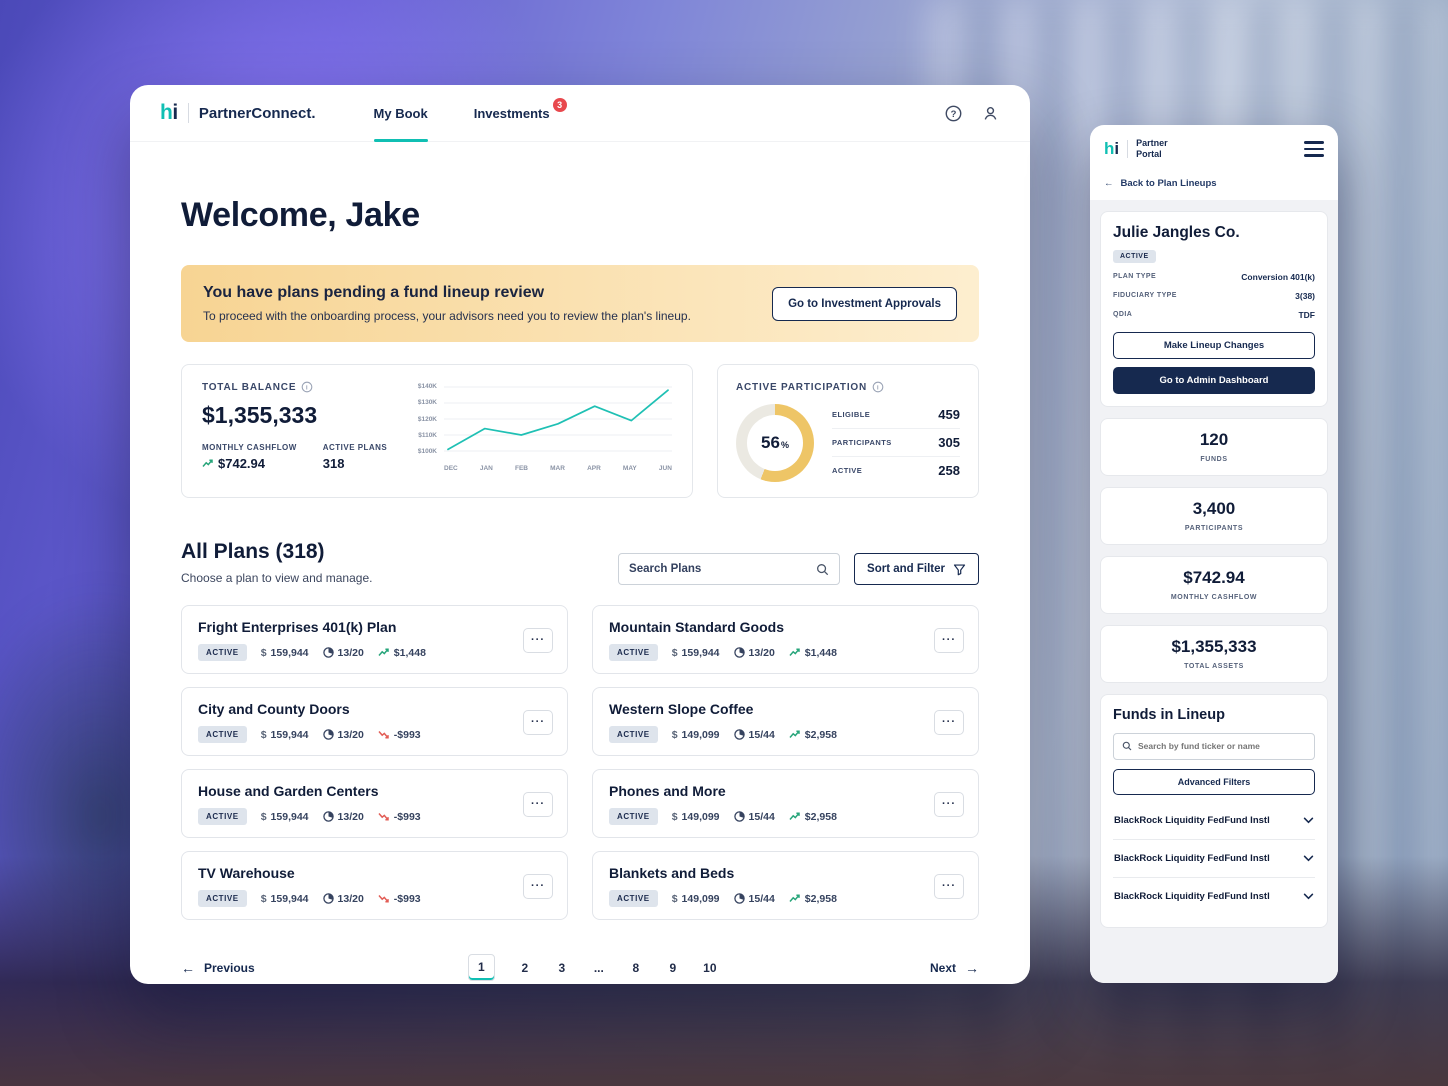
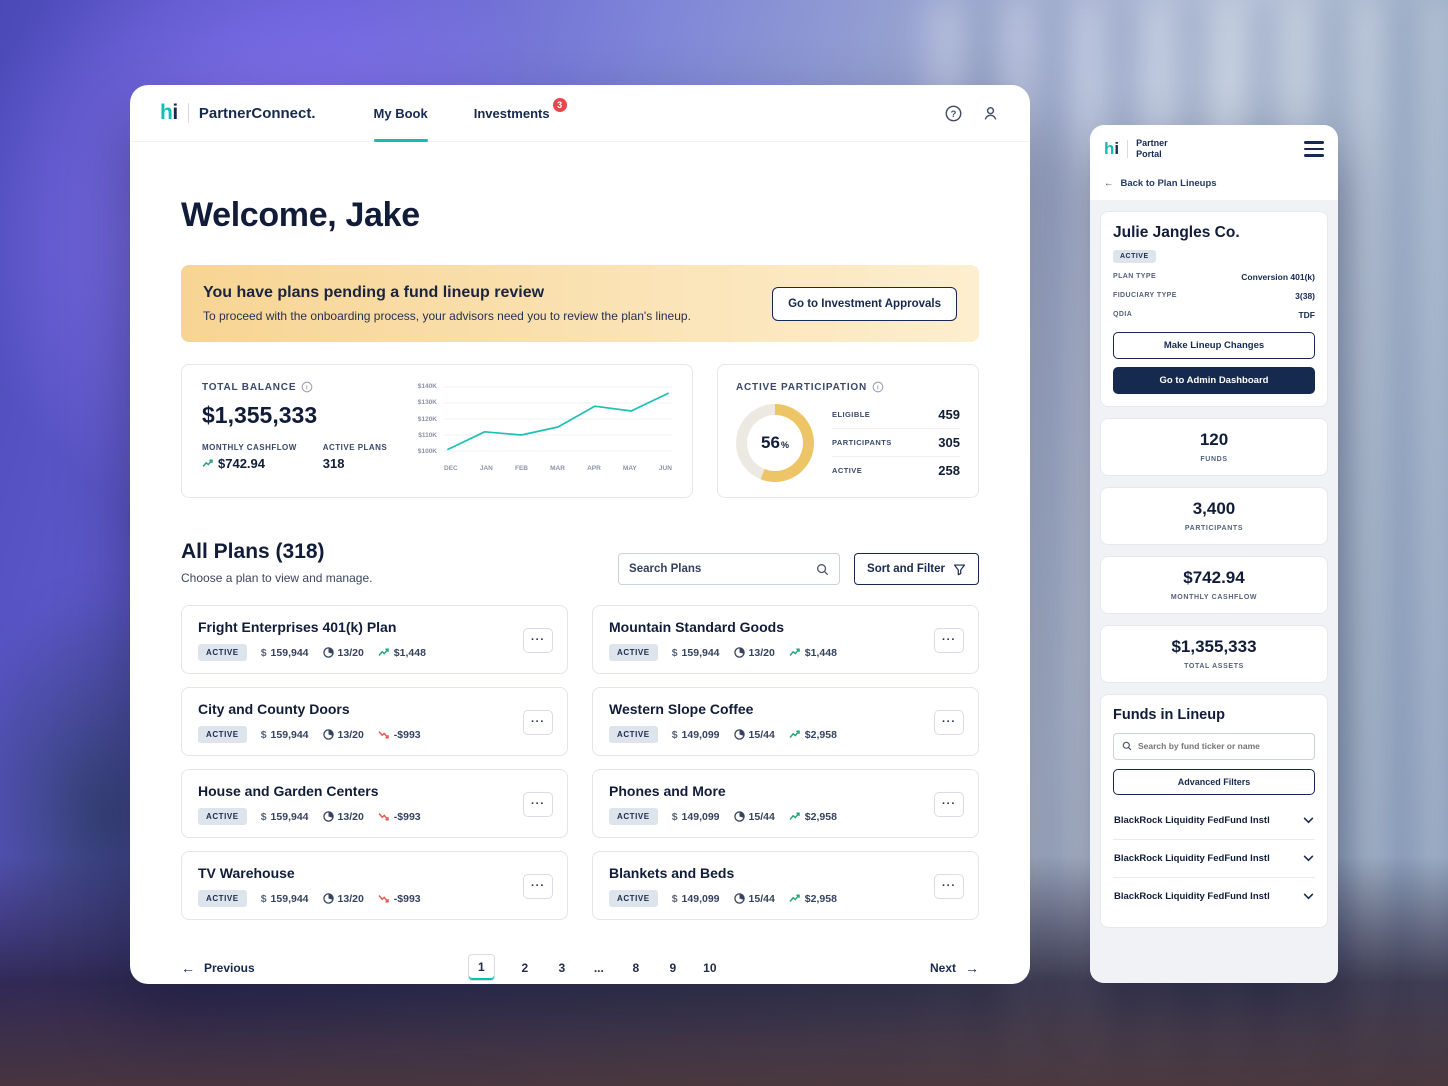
JAN: $114K -> $112K
MAR: $117K -> $115K
MAY: $119K -> $125K
JUN: $138K -> $136K
